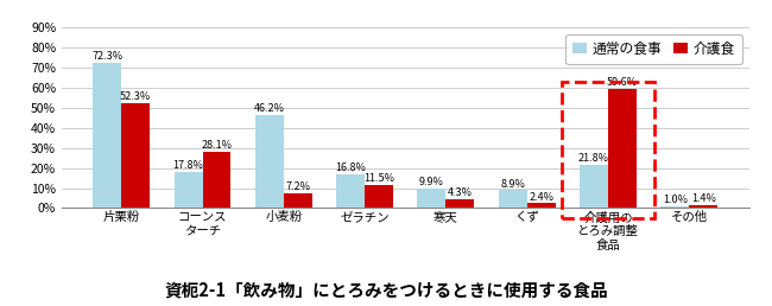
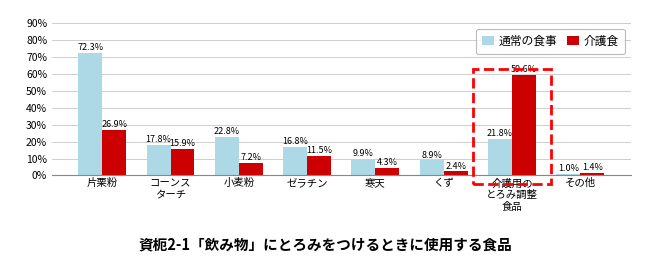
介護食/片栗粉: 52.3% -> 26.9%
介護食/コーンス ターチ: 28.1% -> 15.9%
通常の食事/小麦粉: 46.2% -> 22.8%
